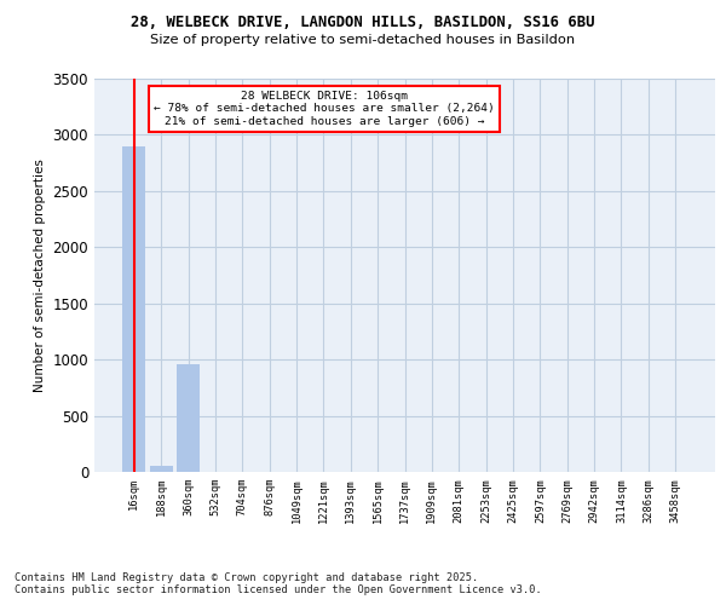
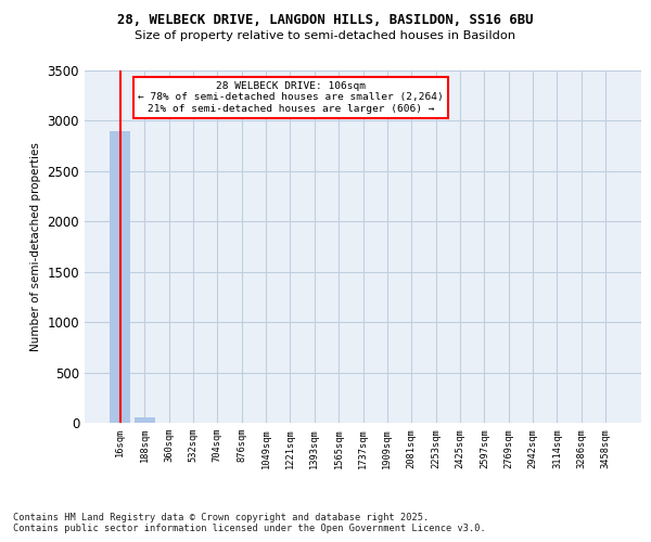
360sqm: 960 -> 0
